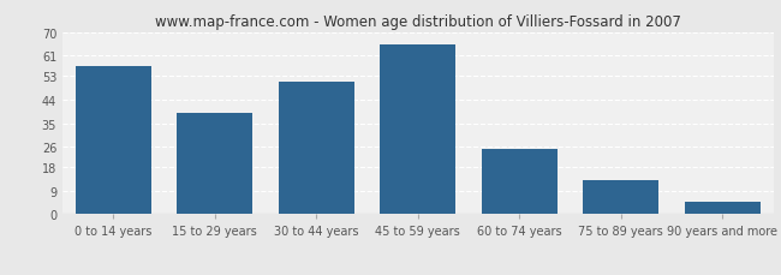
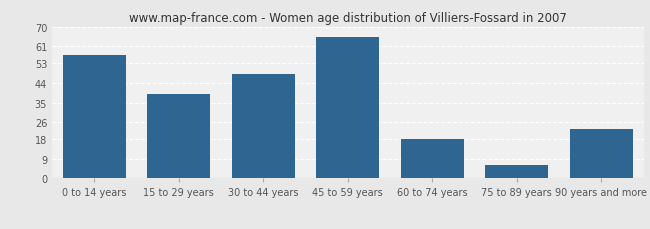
30 to 44 years: 51 -> 48
60 to 74 years: 25 -> 18
75 to 89 years: 13 -> 6
90 years and more: 5 -> 23
